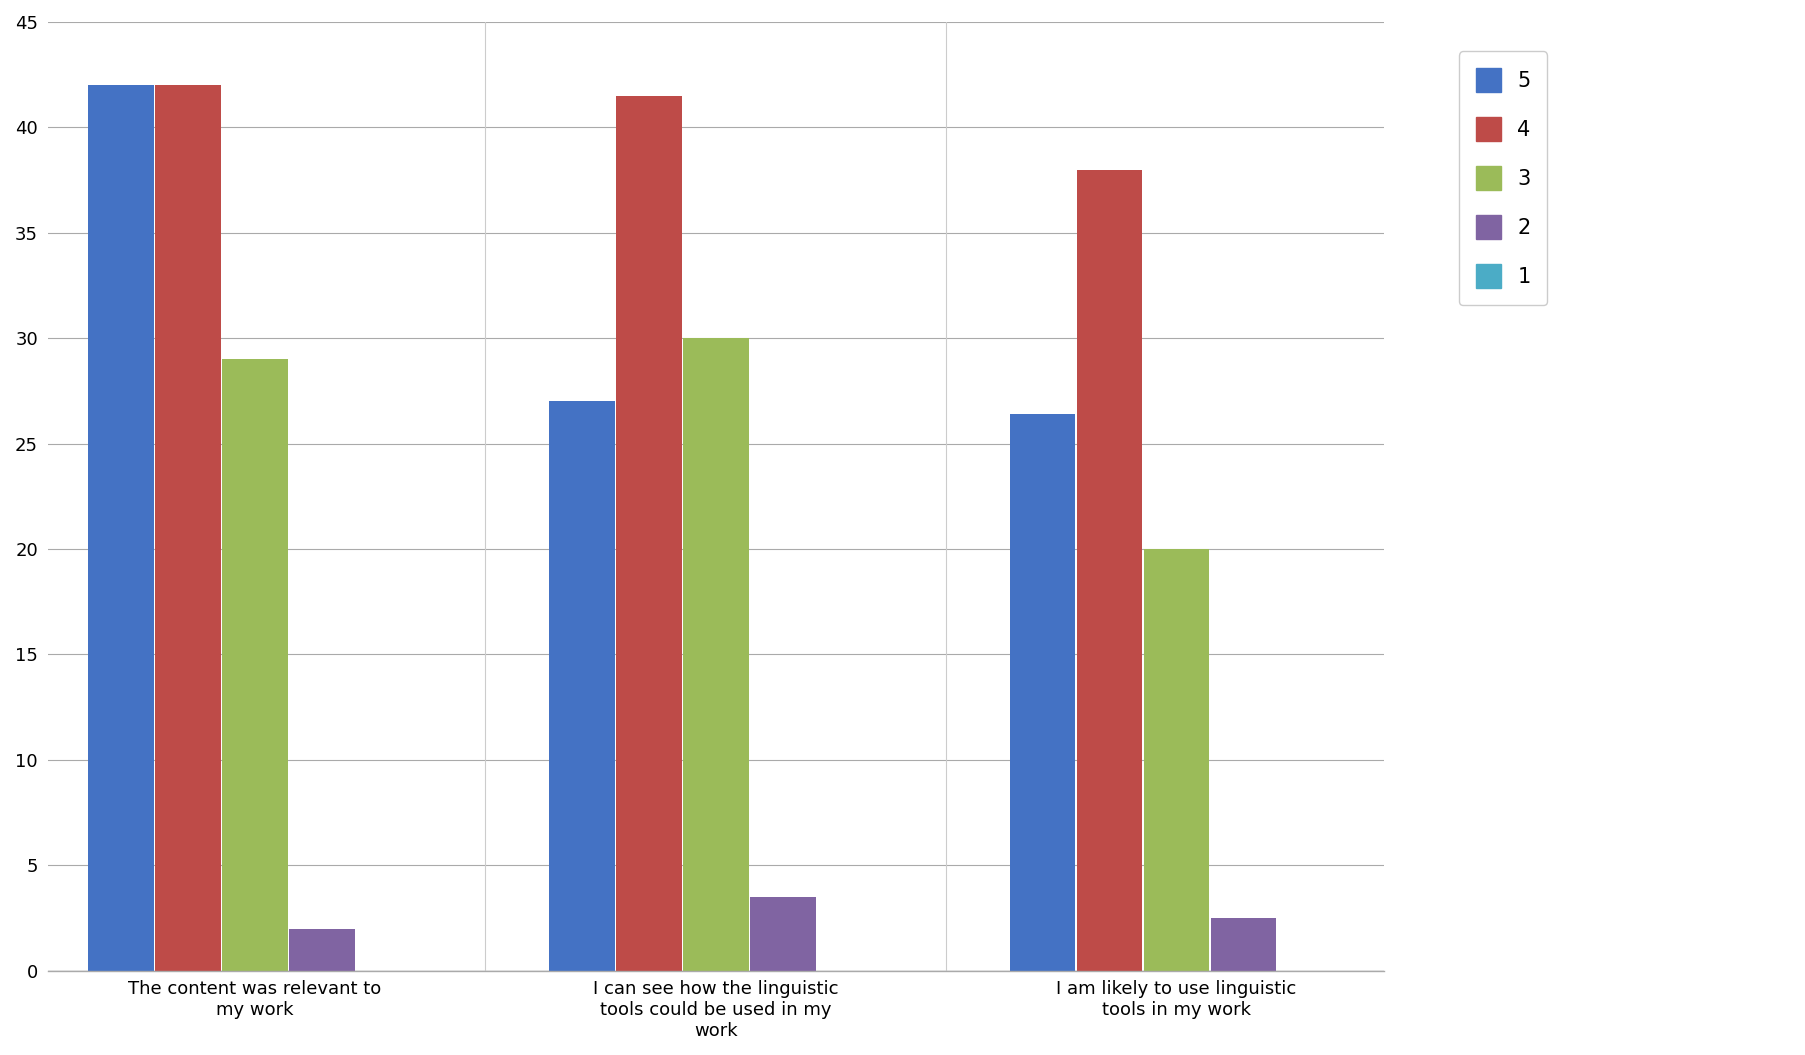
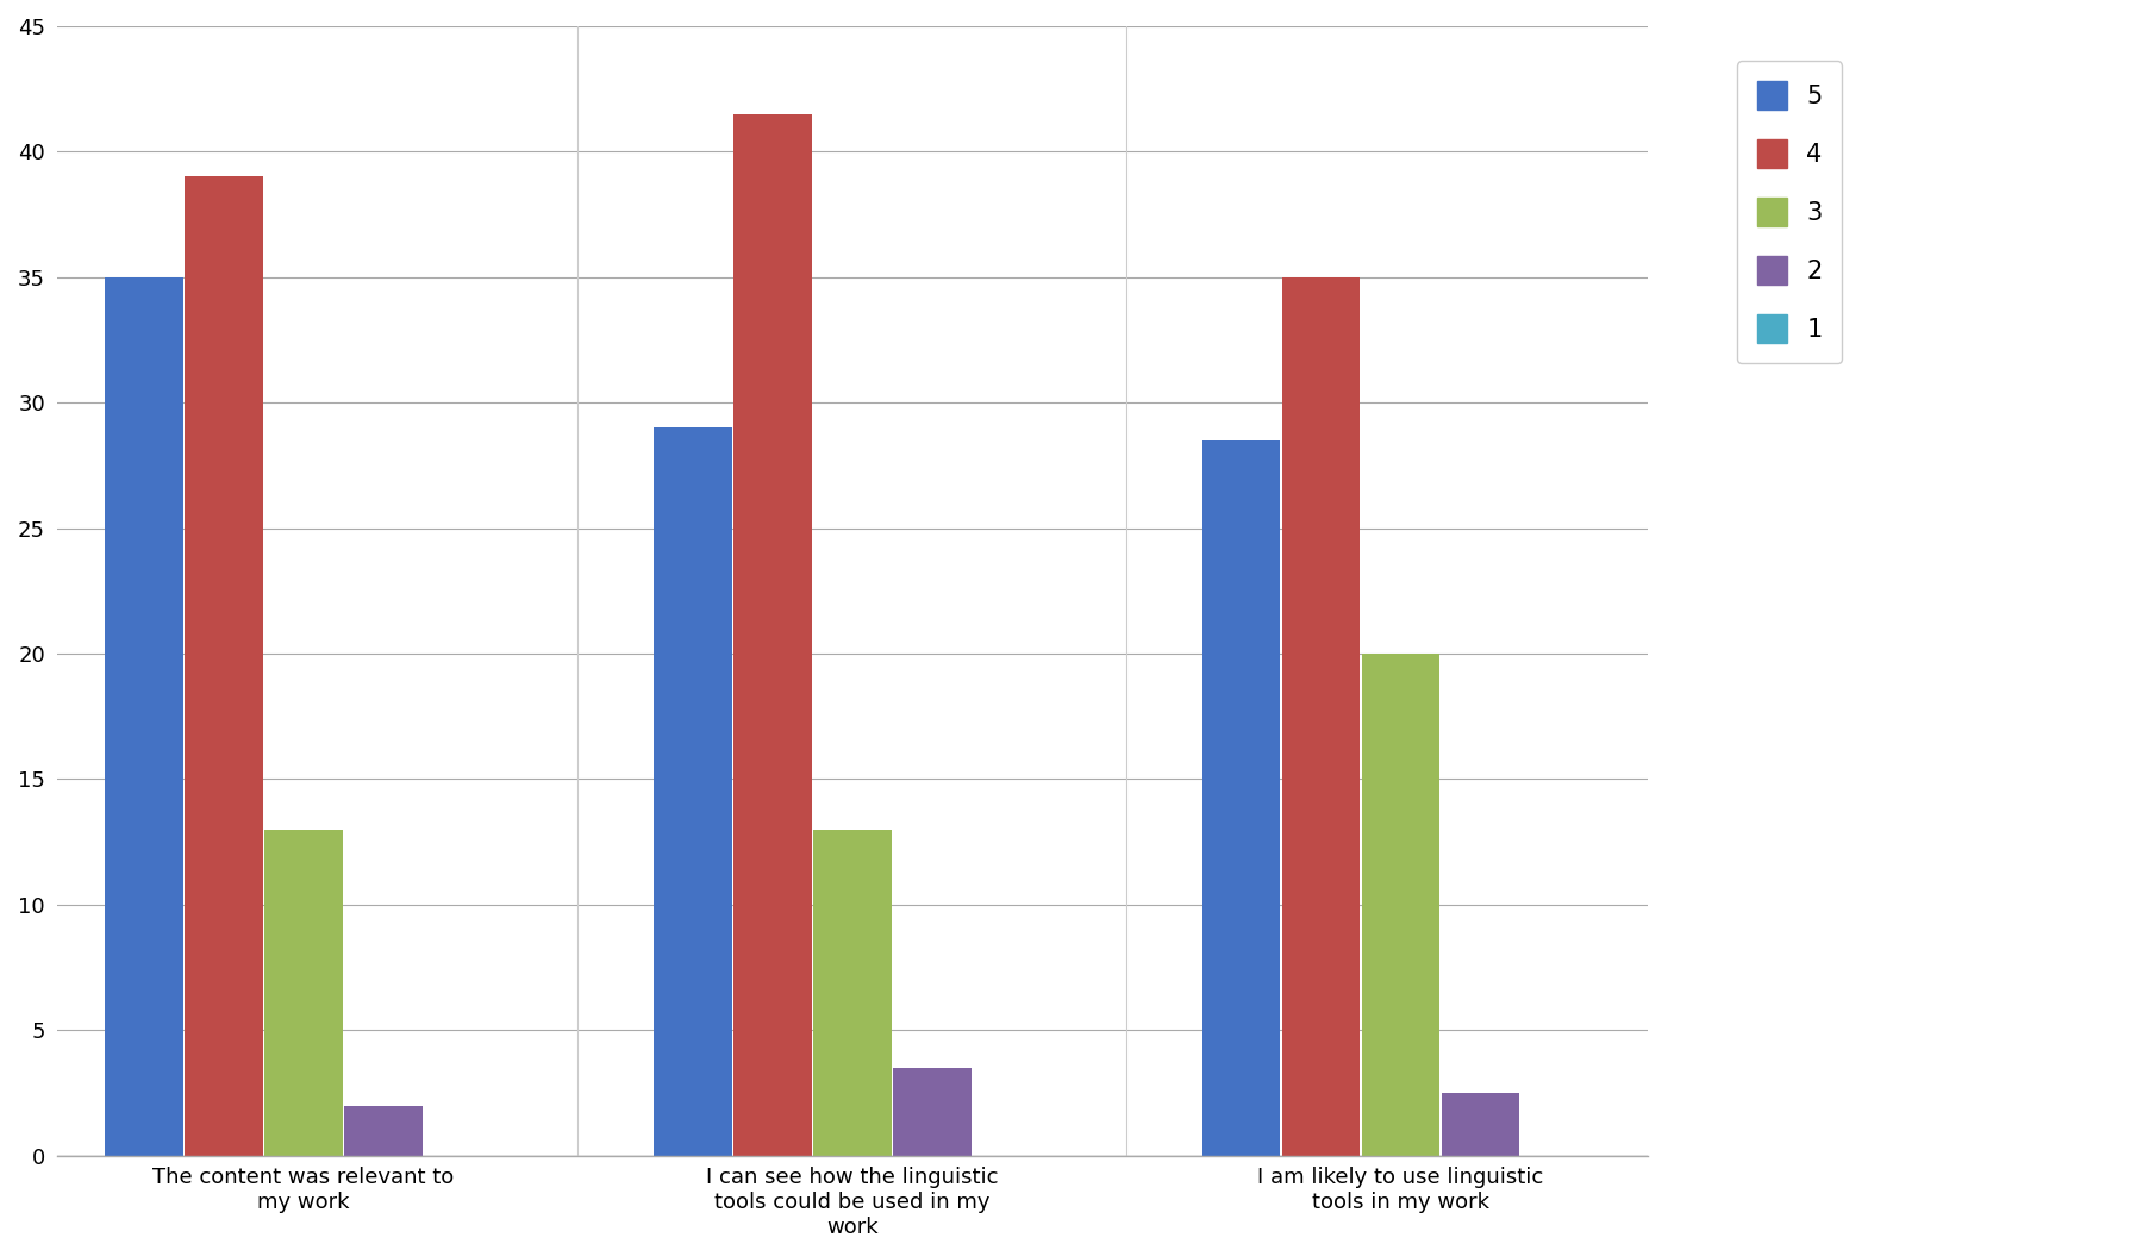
5/The content was relevant to my work: 42.0 -> 35.0
4/The content was relevant to my work: 42.0 -> 39.0
3/The content was relevant to my work: 29 -> 13
5/I can see how the linguistic tools could be used in my work: 27.0 -> 29.0
3/I can see how the linguistic tools could be used in my work: 30 -> 13
5/I am likely to use linguistic tools in my work: 26.4 -> 28.5
4/I am likely to use linguistic tools in my work: 38.0 -> 35.0
